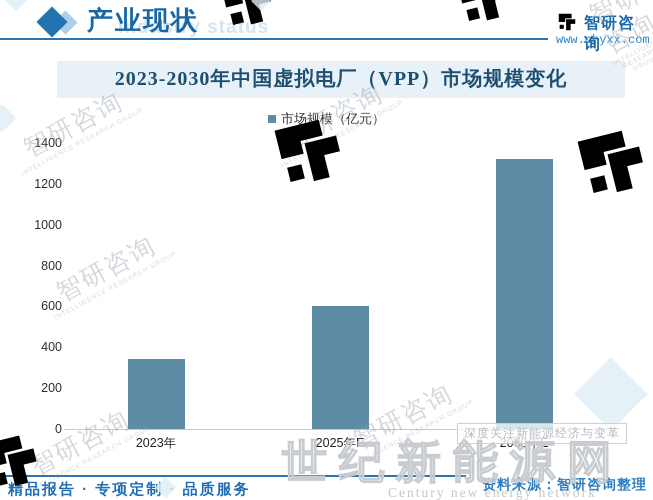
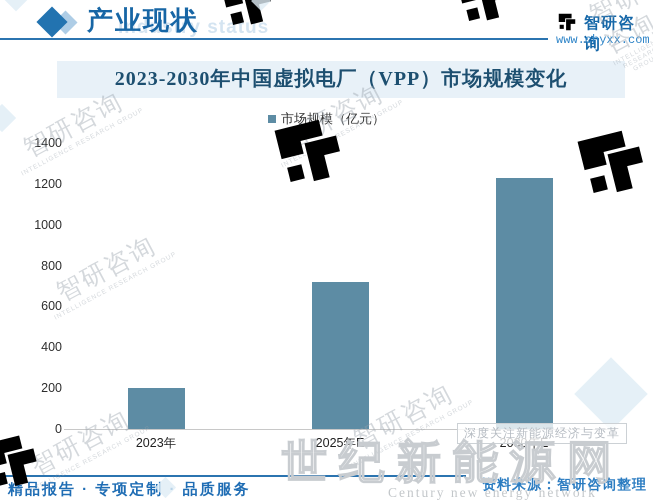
2023年: 340 -> 200
2025年E: 600 -> 720
2030年E: 1320 -> 1230
